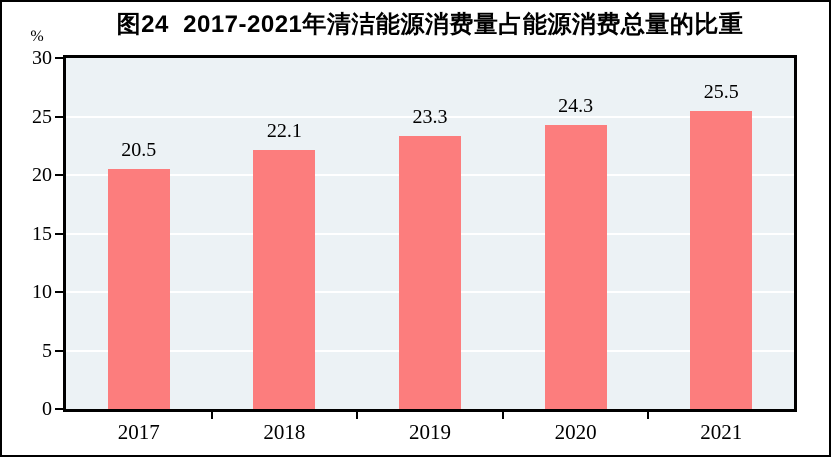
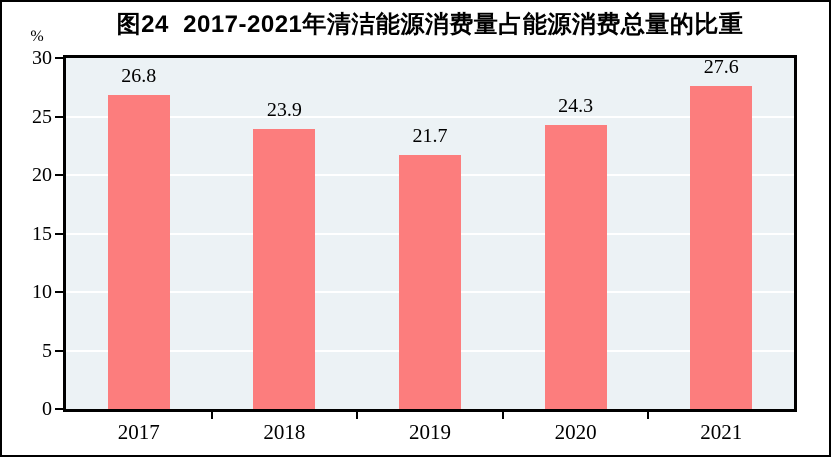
2017: 20.5 -> 26.8
2018: 22.1 -> 23.9
2019: 23.3 -> 21.7
2021: 25.5 -> 27.6
